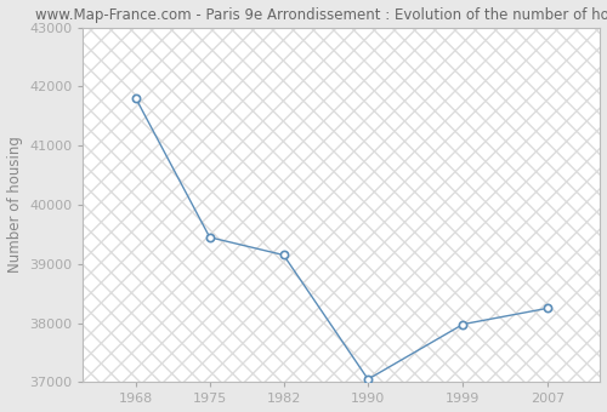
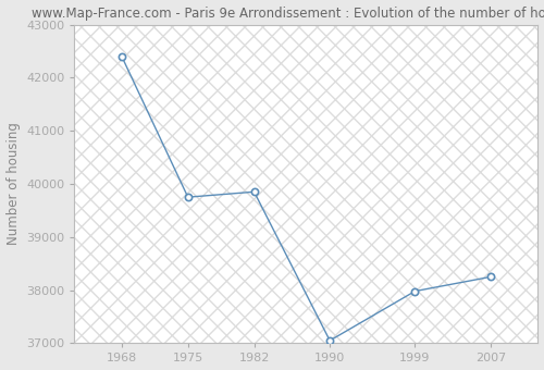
1968: 41800 -> 42400
1975: 39450 -> 39750
1982: 39150 -> 39850
